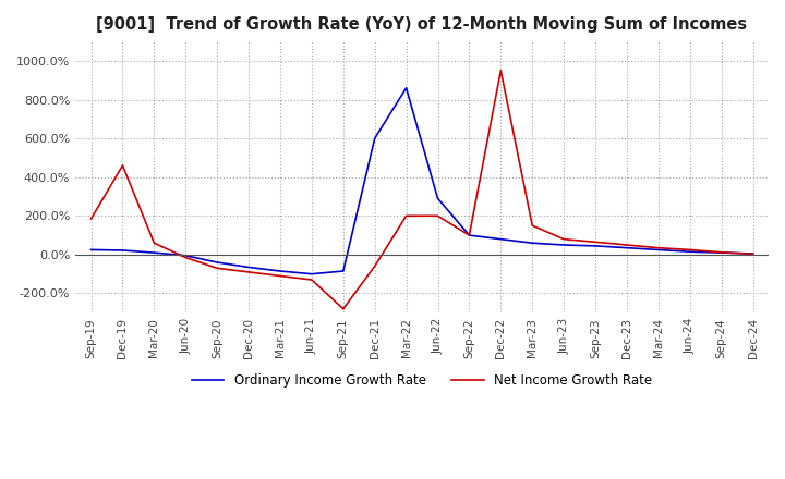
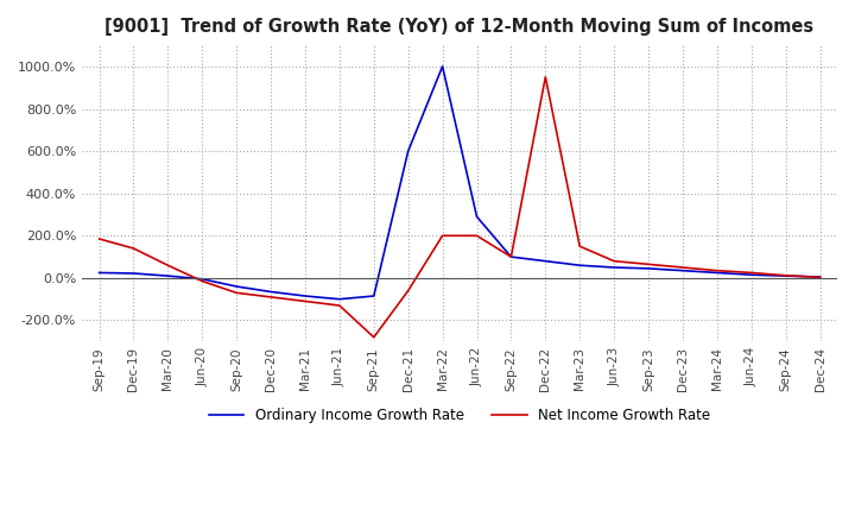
Net Income Growth Rate/Dec-19: 460% -> 140%
Ordinary Income Growth Rate/Mar-22: 860% -> 1000%
